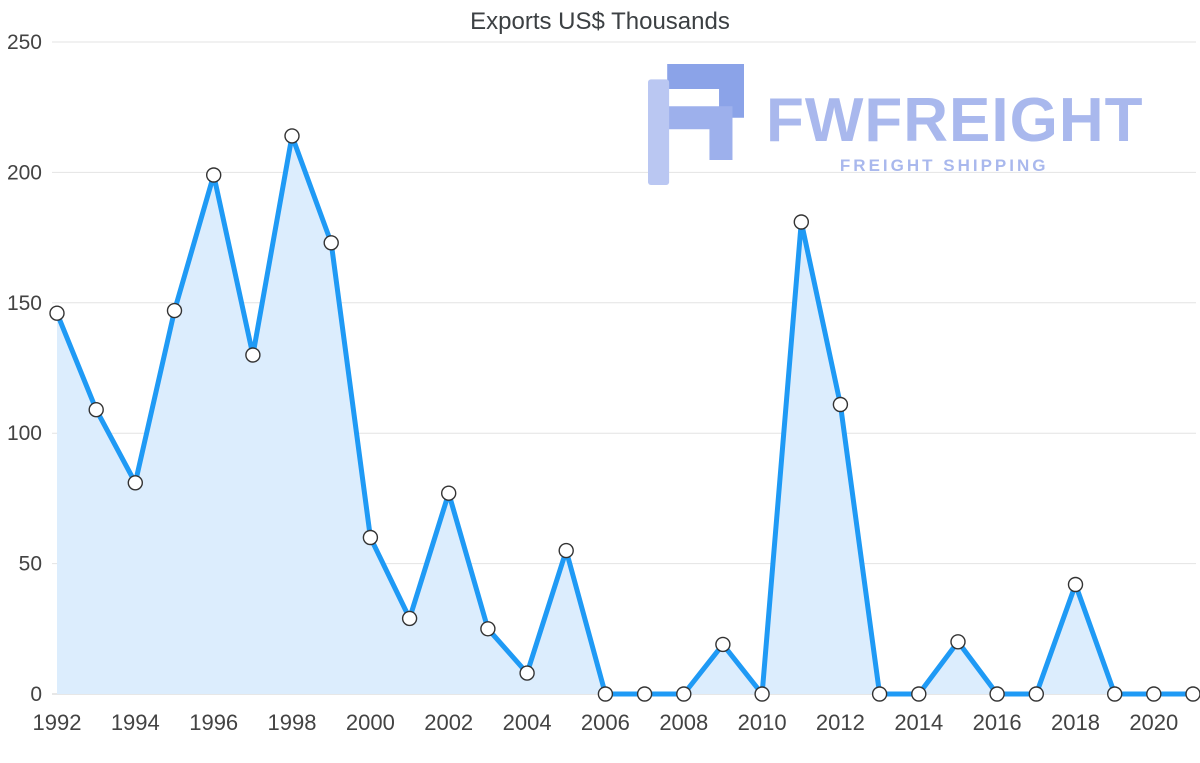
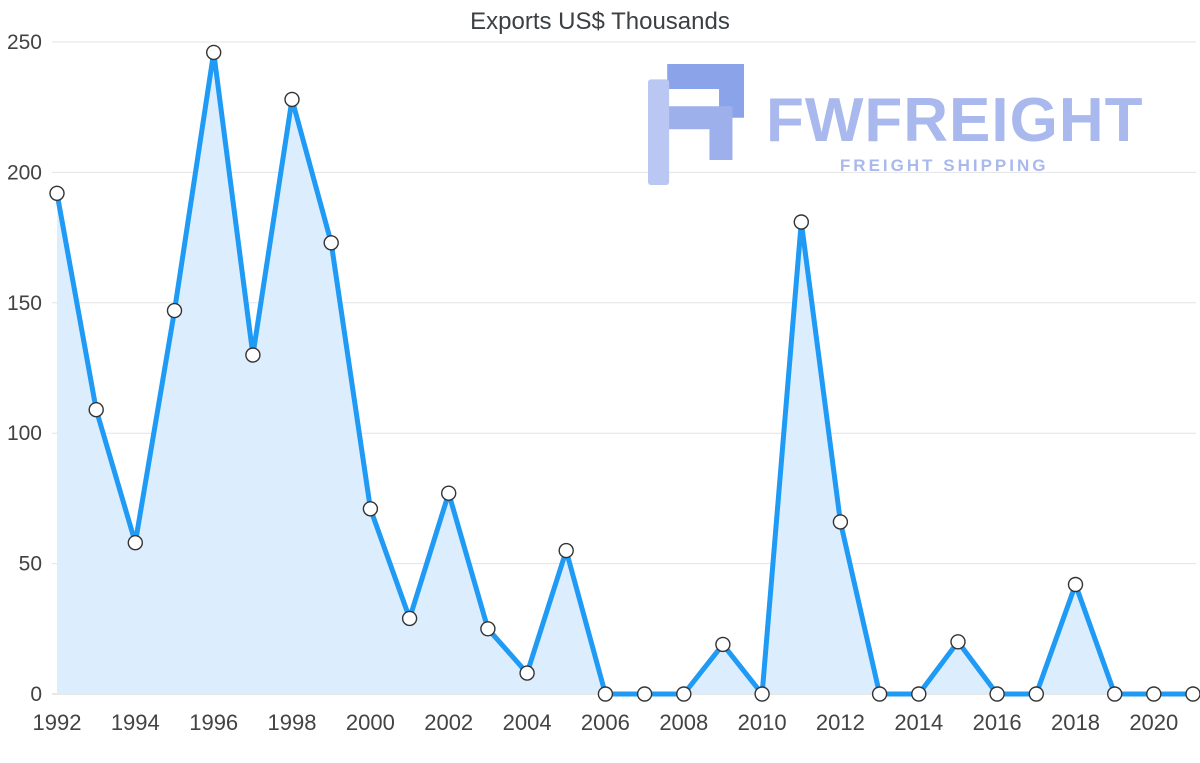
1992: 146 -> 192
1994: 81 -> 58
1996: 199 -> 246
1998: 214 -> 228
2000: 60 -> 71
2012: 111 -> 66
